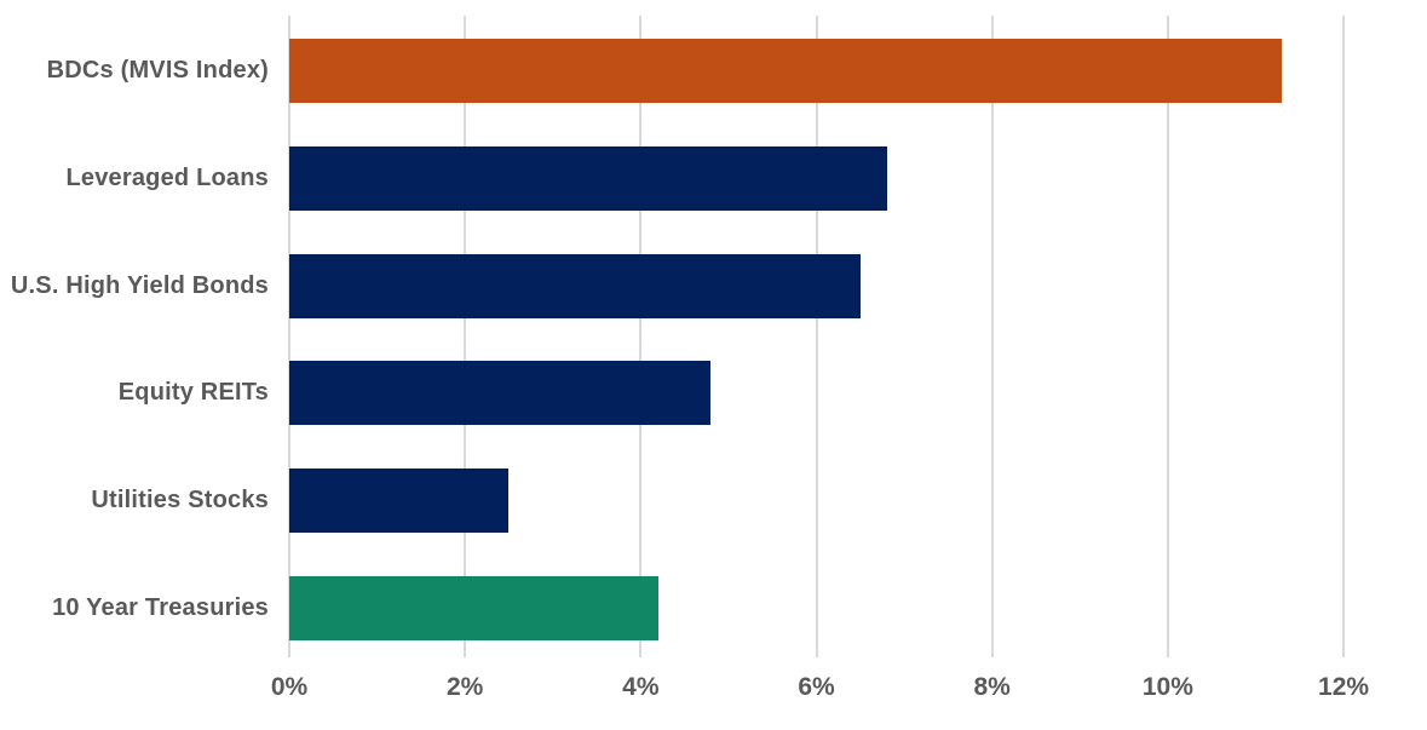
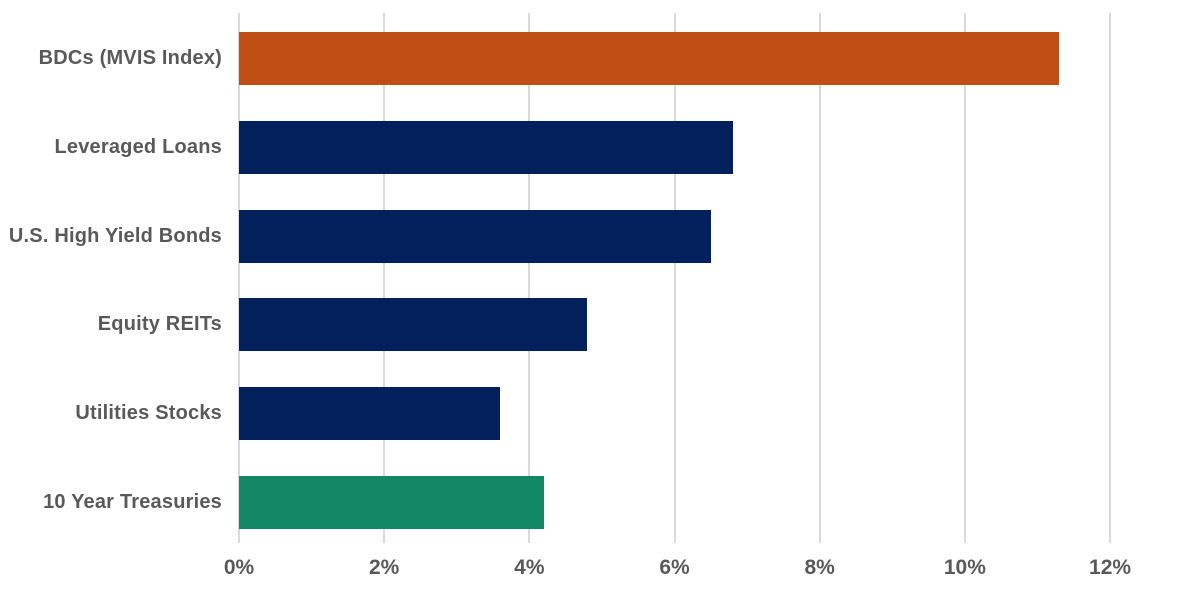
Utilities Stocks: 2.5% -> 3.6%
